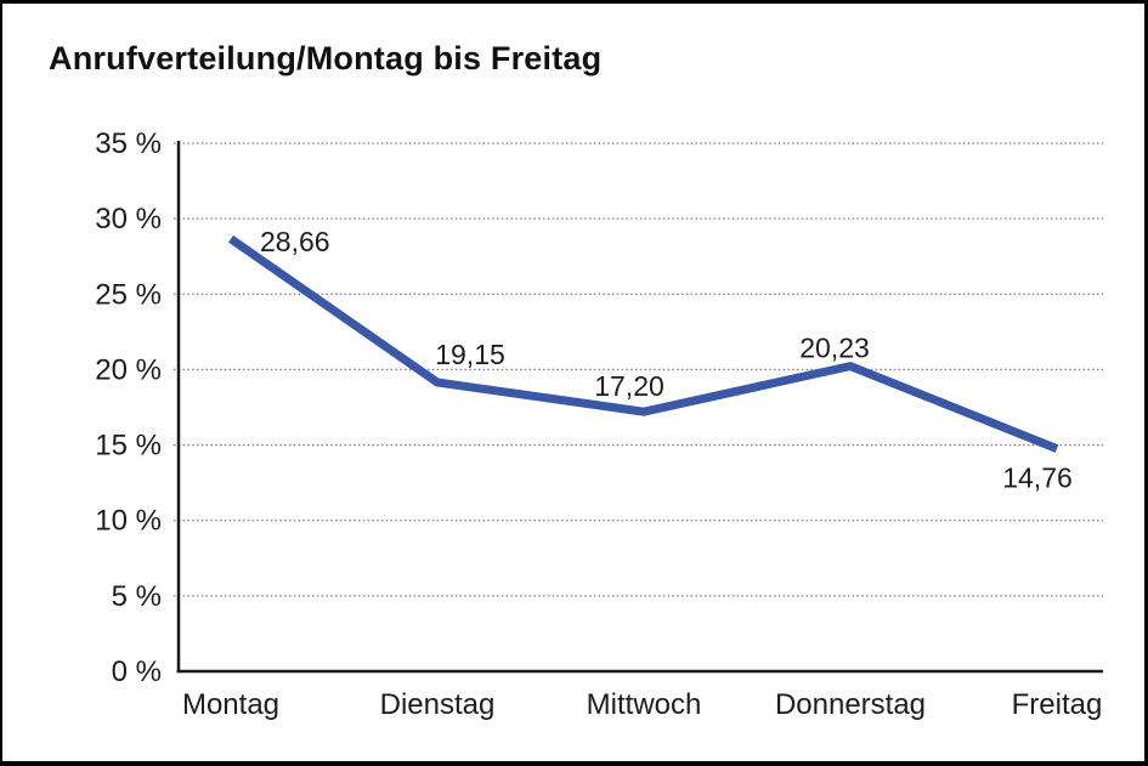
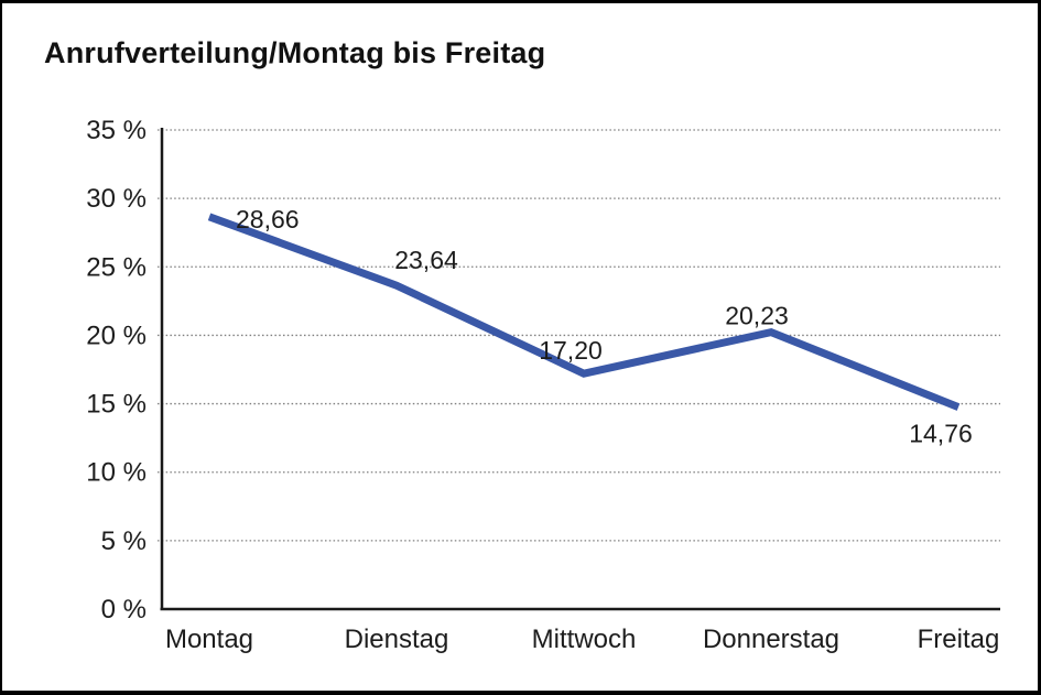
Dienstag: 19,15 -> 23,64
